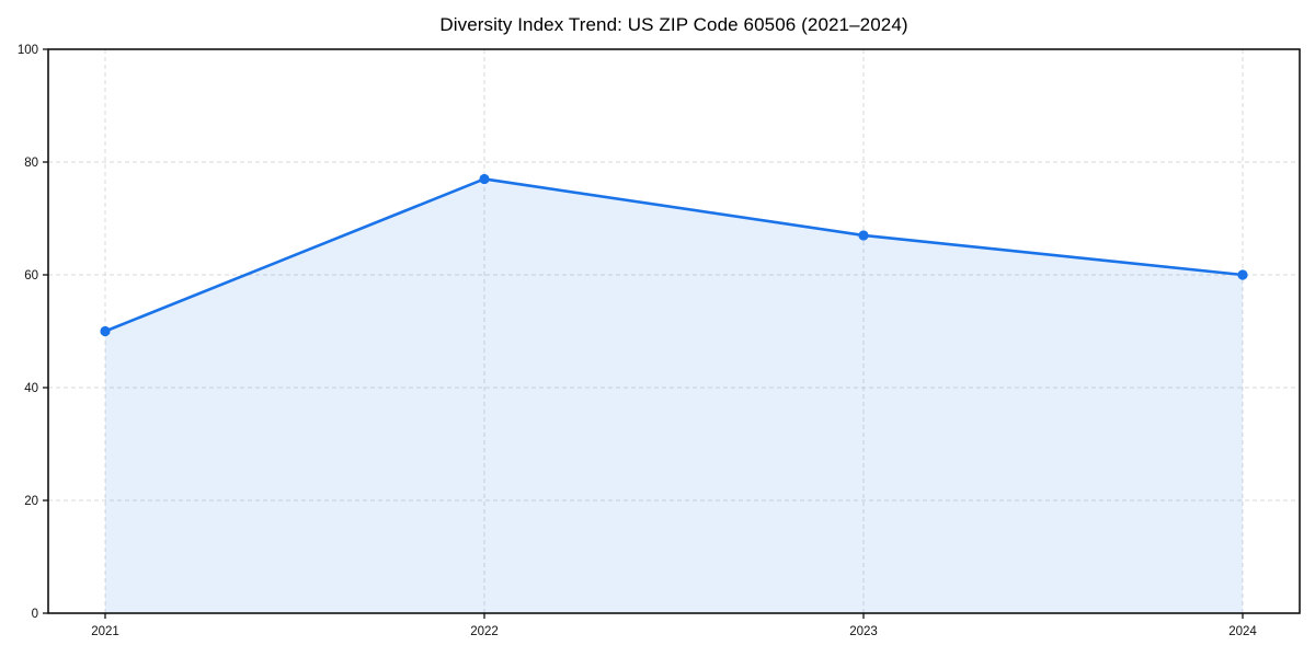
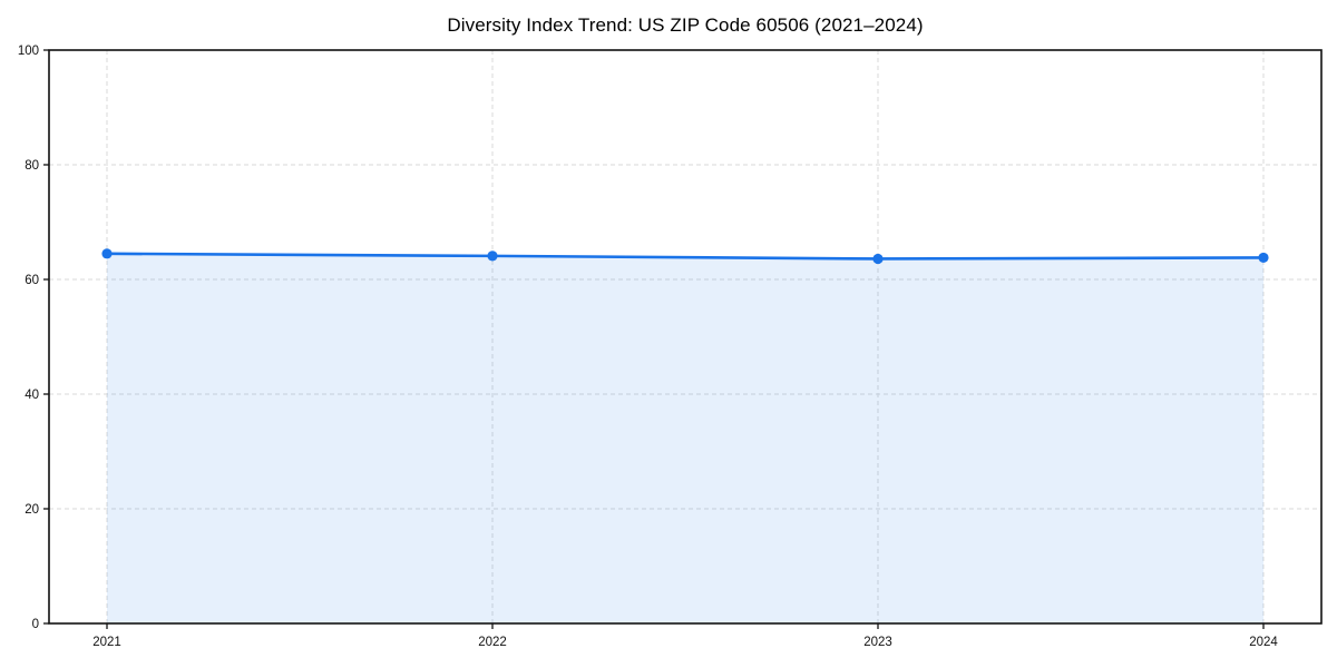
2021: 50 -> 64
2022: 77 -> 64
2023: 67 -> 64
2024: 60 -> 64
